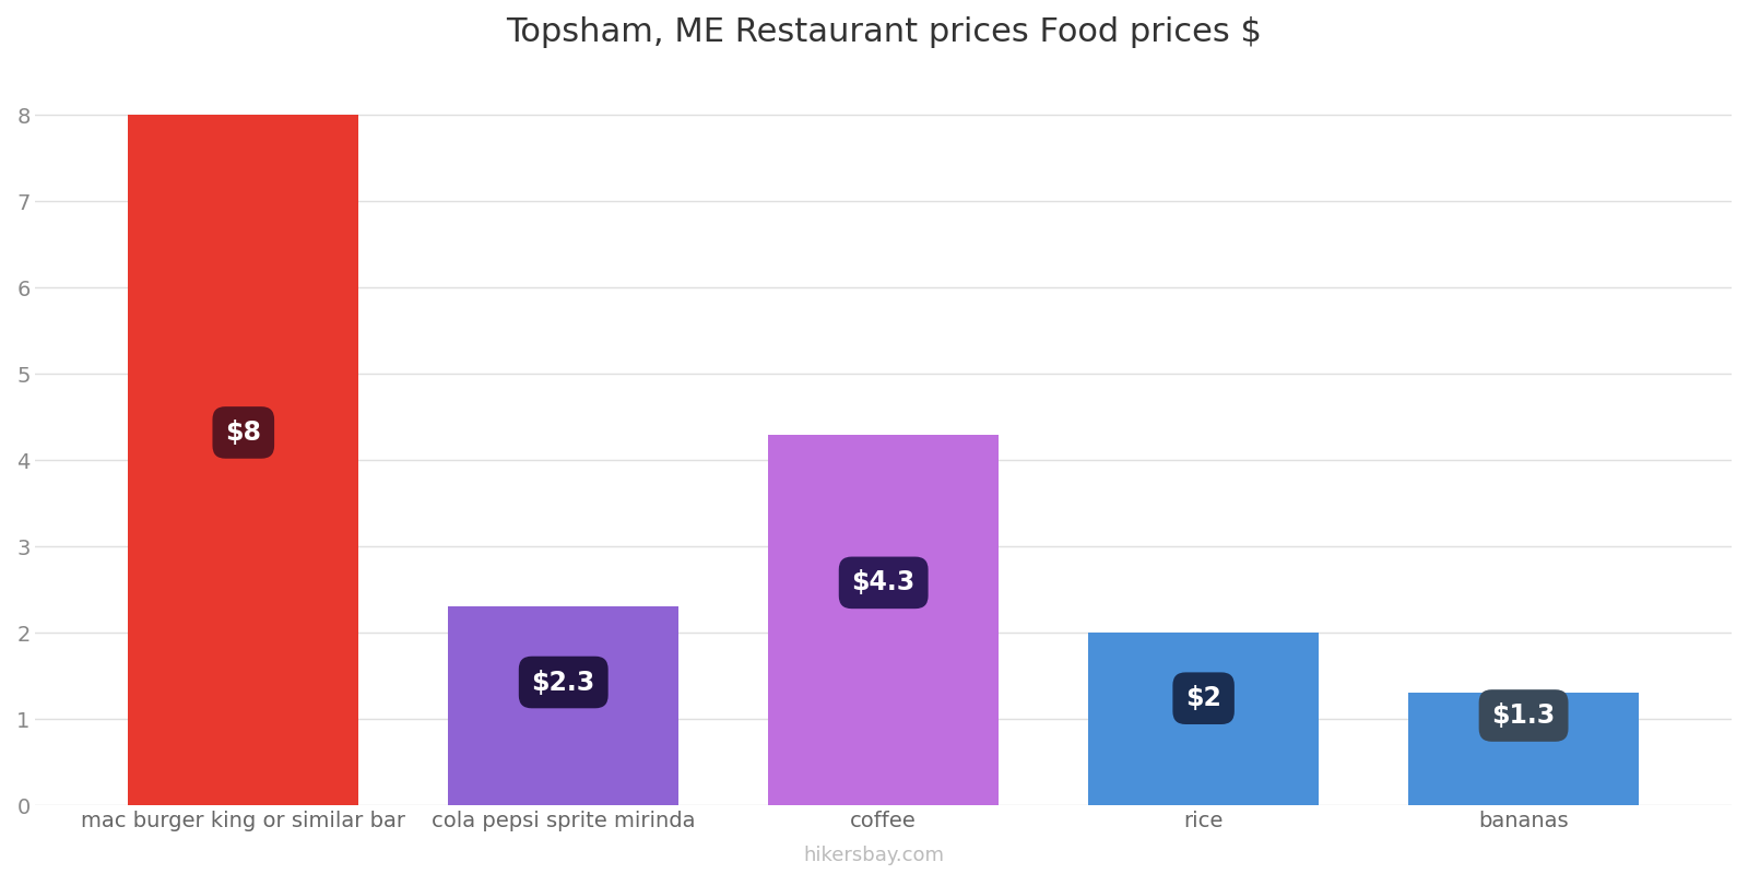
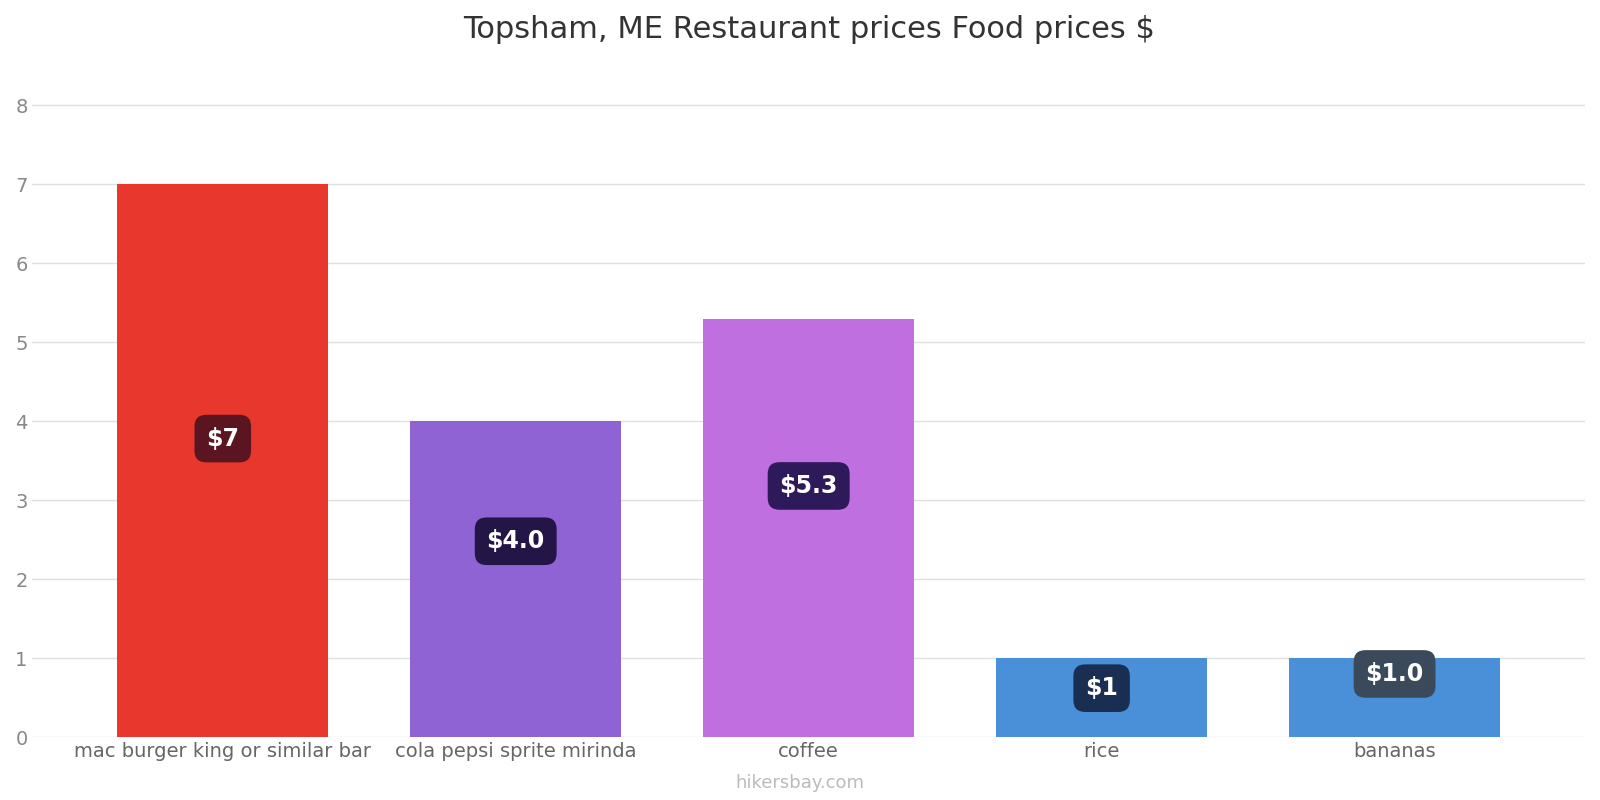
mac burger king or similar bar: $8 -> $7
cola pepsi sprite mirinda: $2.3 -> $4.0
coffee: $4.3 -> $5.3
rice: $2 -> $1
bananas: $1.3 -> $1.0
